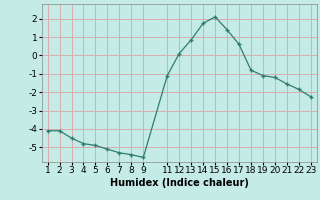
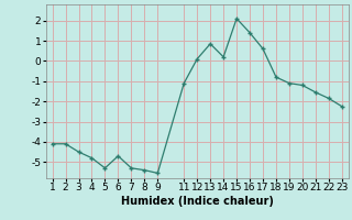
5: -4.9 -> -5.3
6: -5.1 -> -4.7
14: 1.8 -> 0.2
